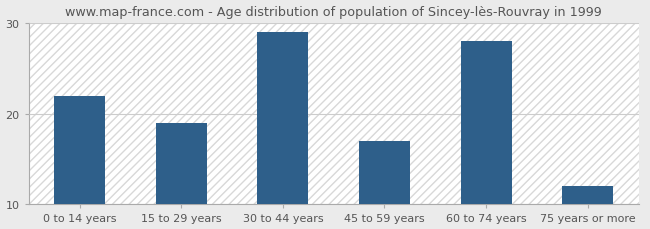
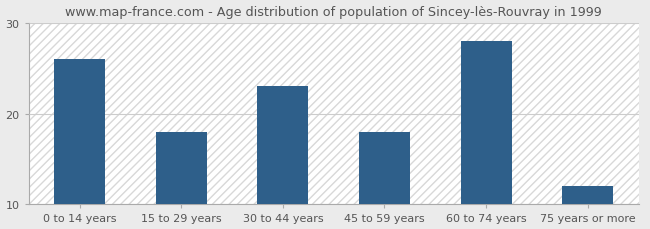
0 to 14 years: 22 -> 26
15 to 29 years: 19 -> 18
30 to 44 years: 29 -> 23
45 to 59 years: 17 -> 18
